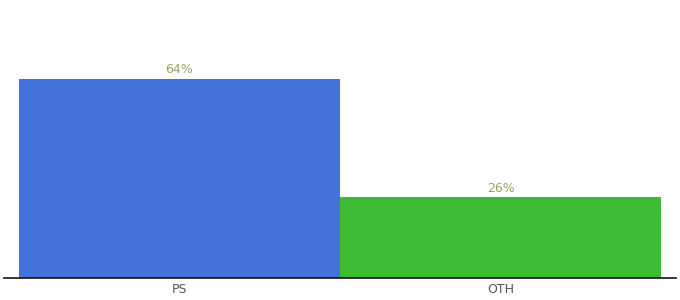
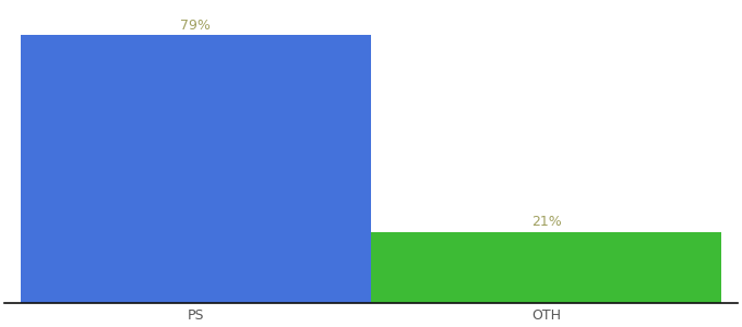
PS: 64% -> 79%
OTH: 26% -> 21%
